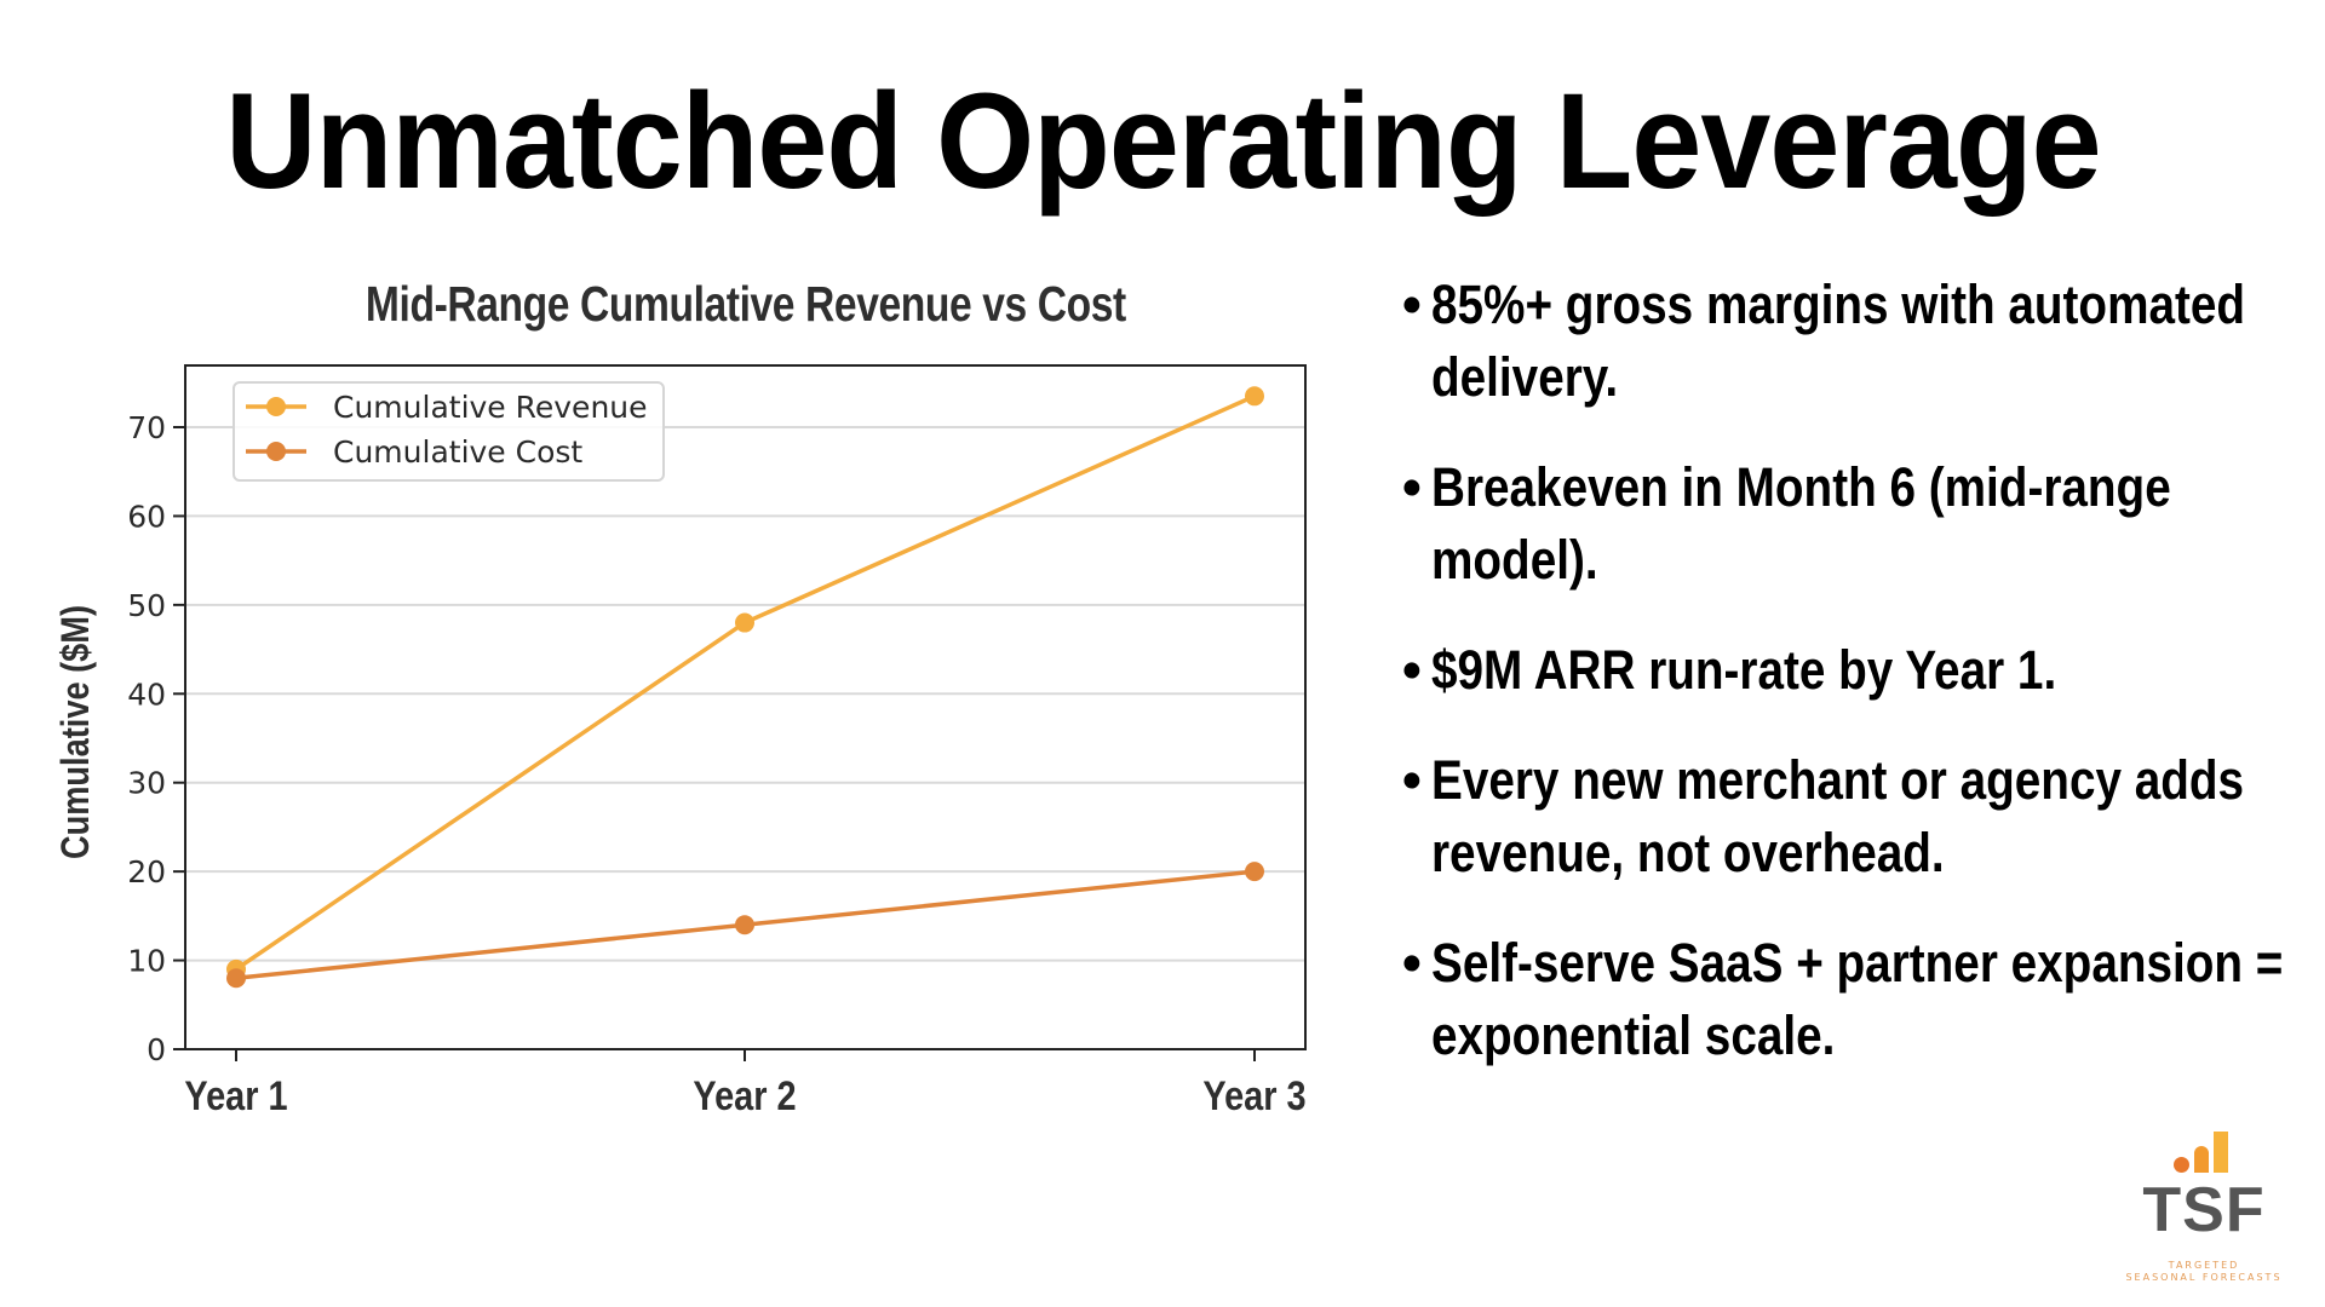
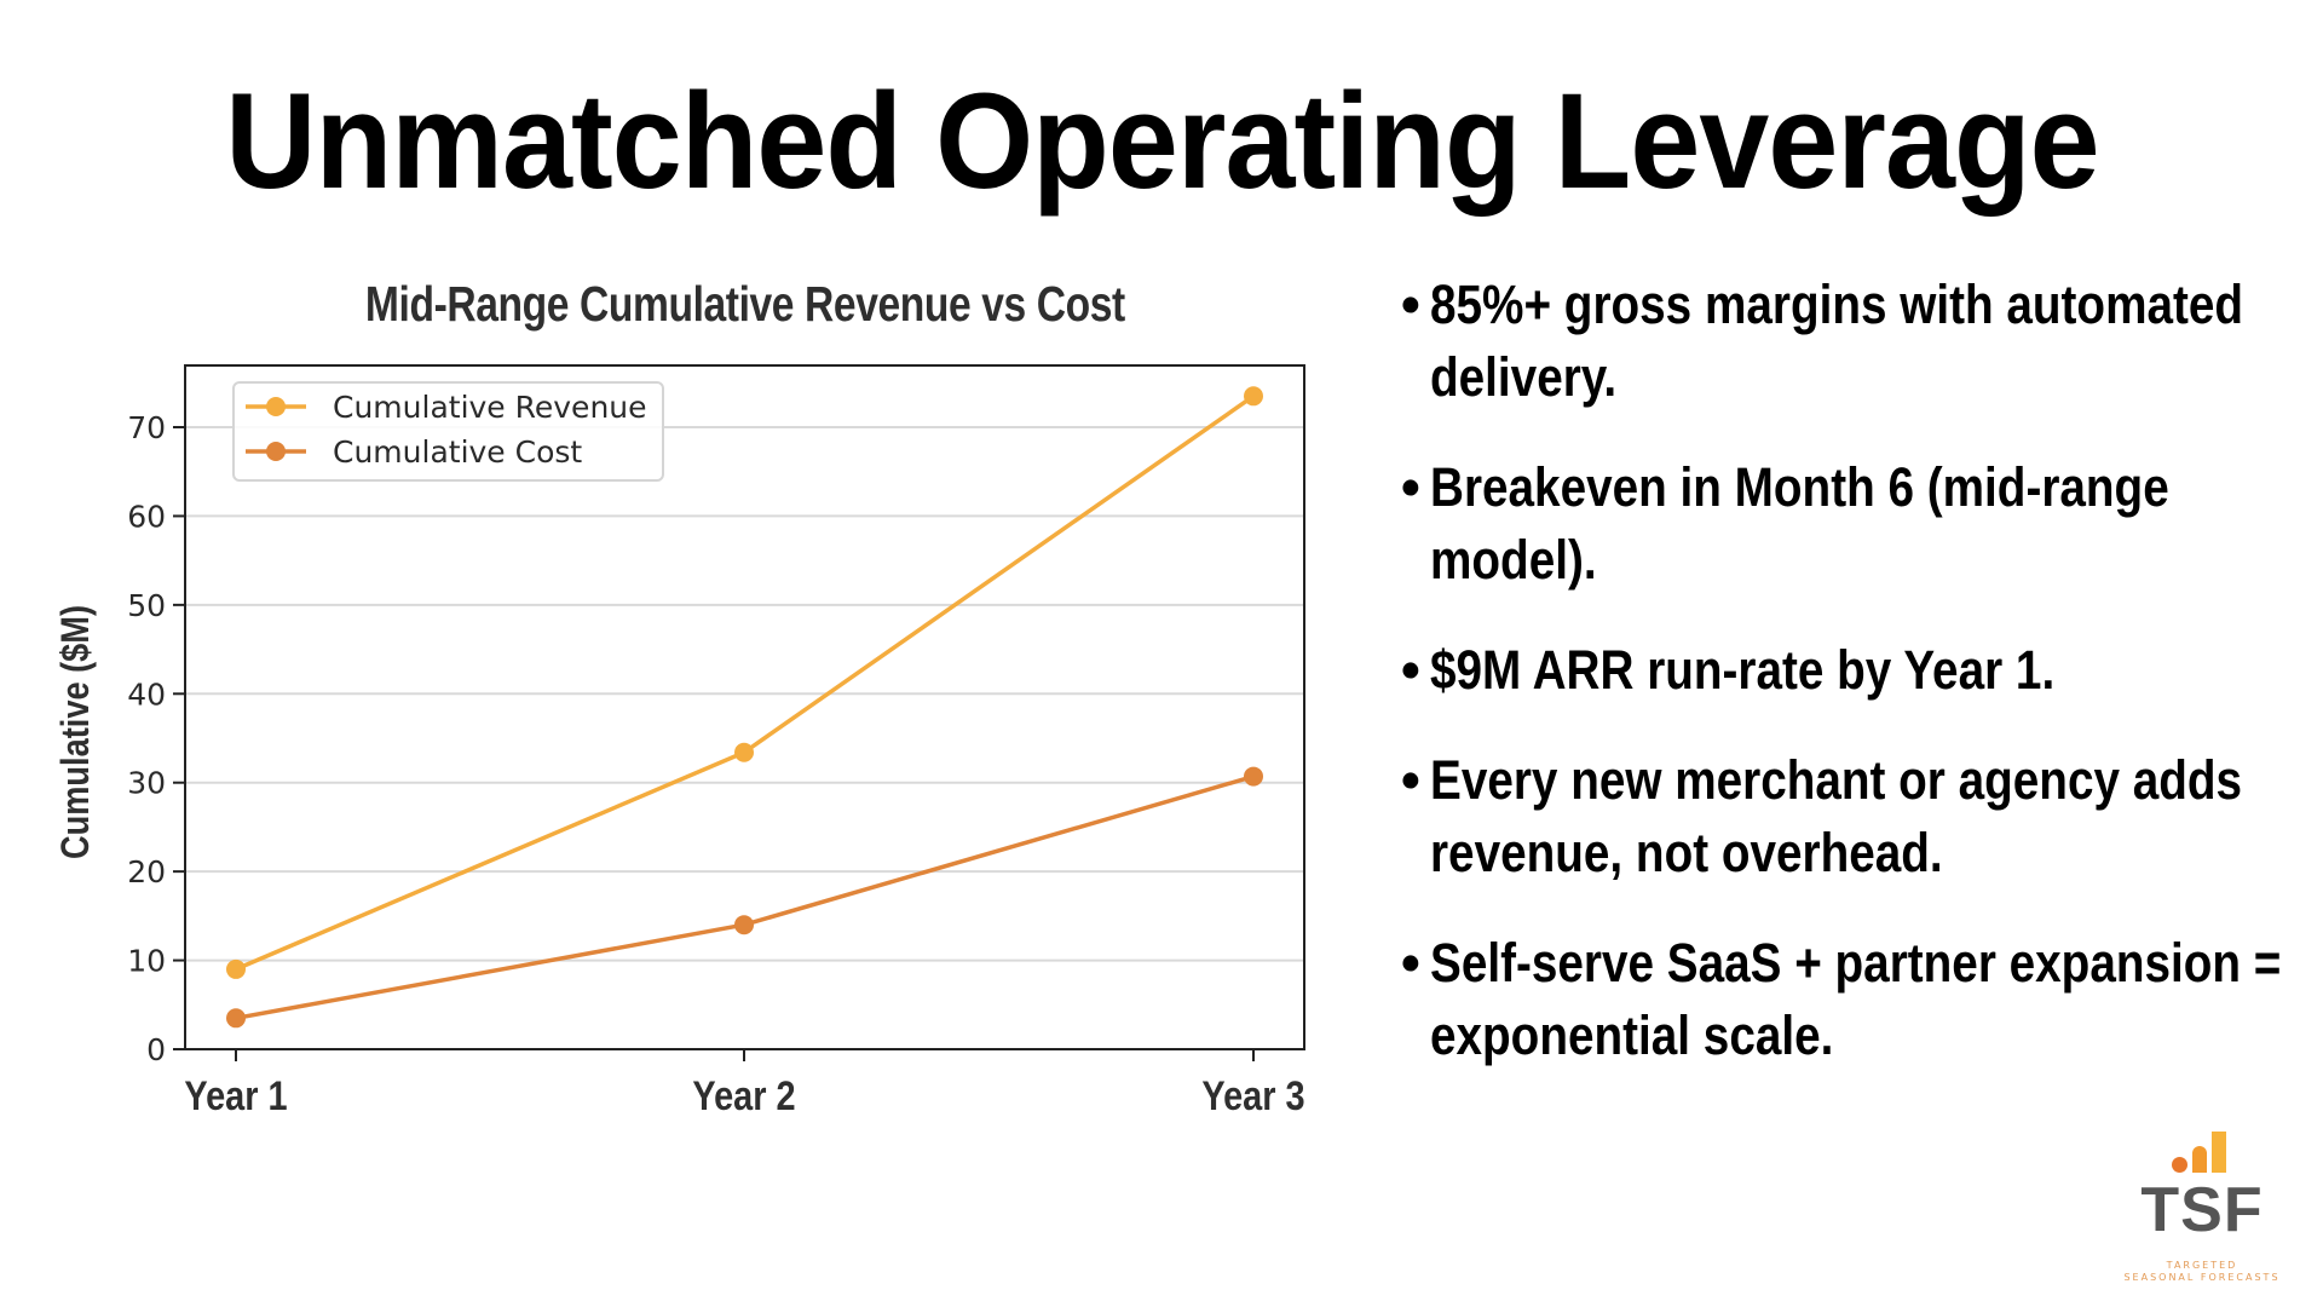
Cumulative Cost/Year 1: 8 -> 4
Cumulative Revenue/Year 2: 48 -> 33
Cumulative Cost/Year 3: 20 -> 31
